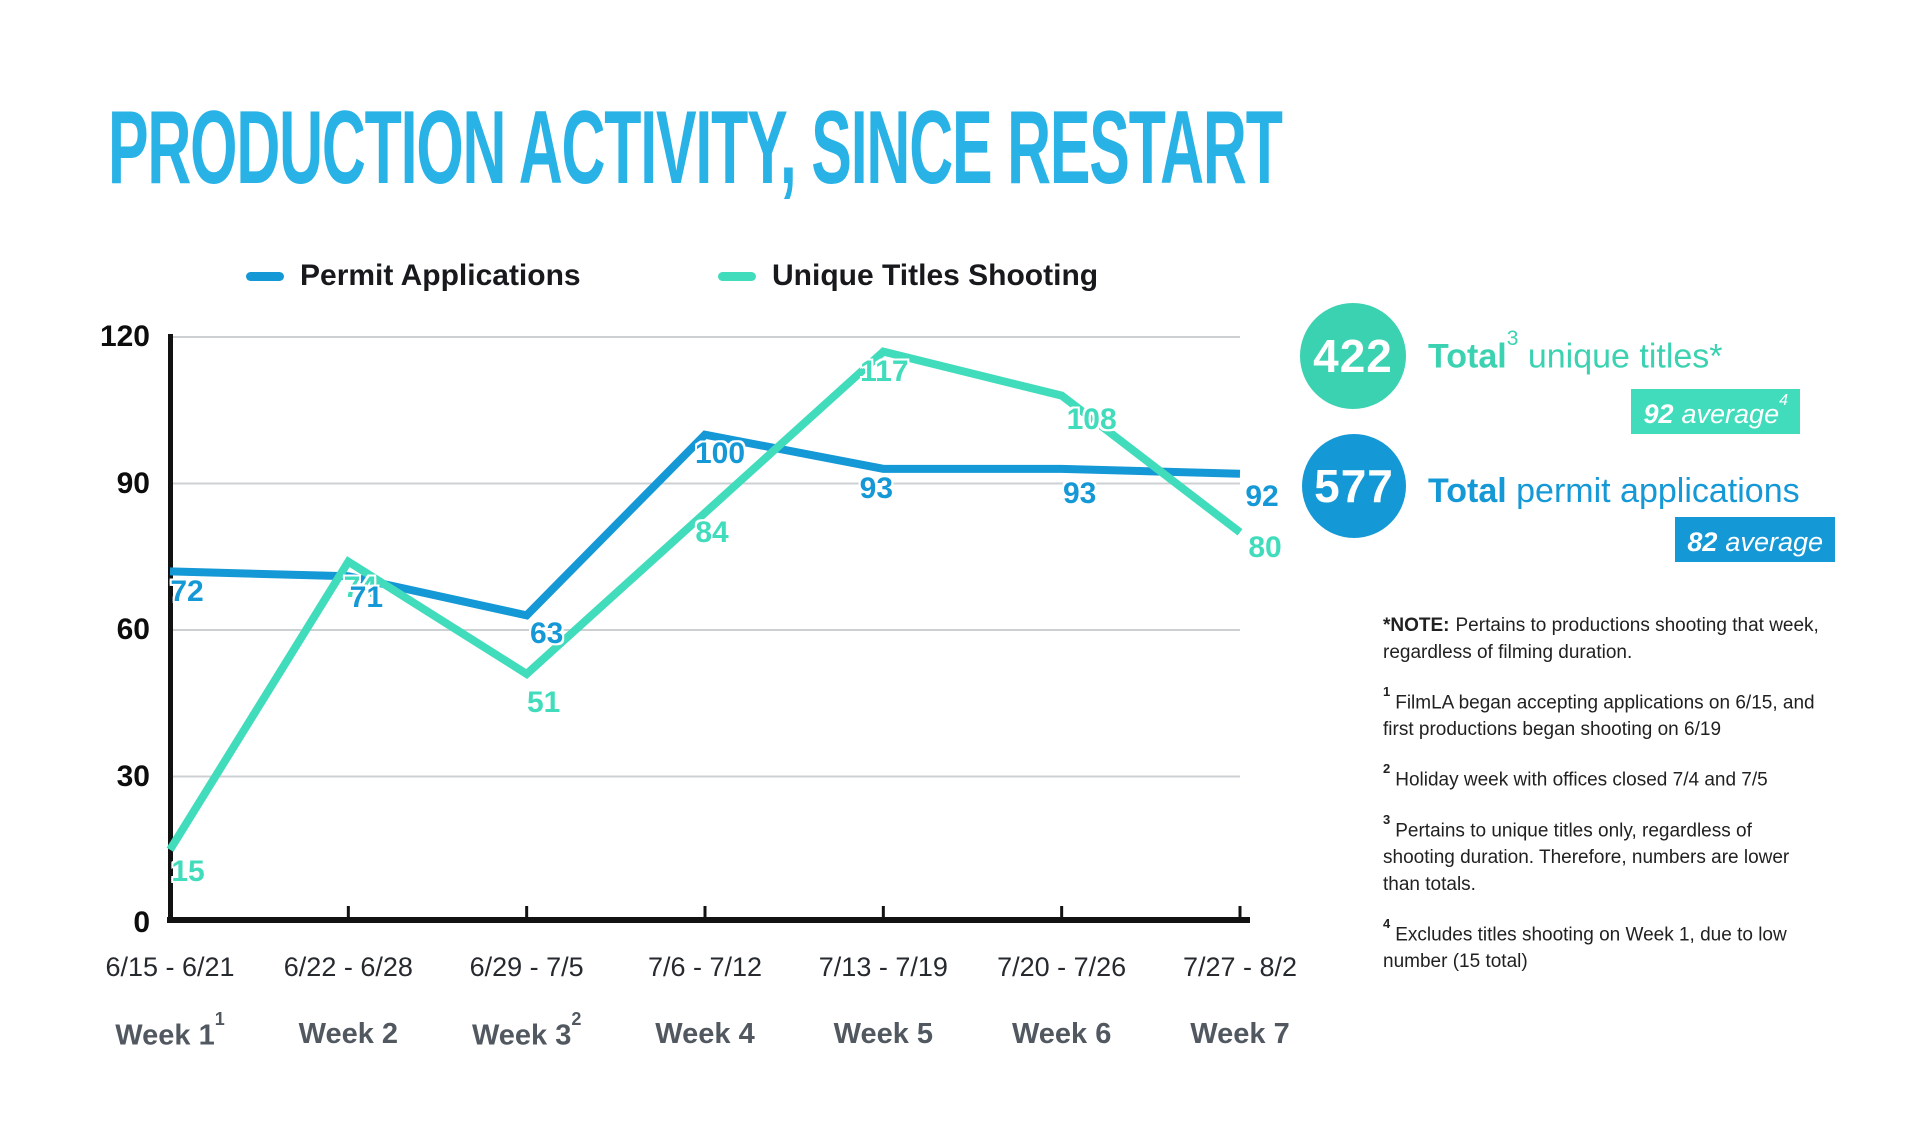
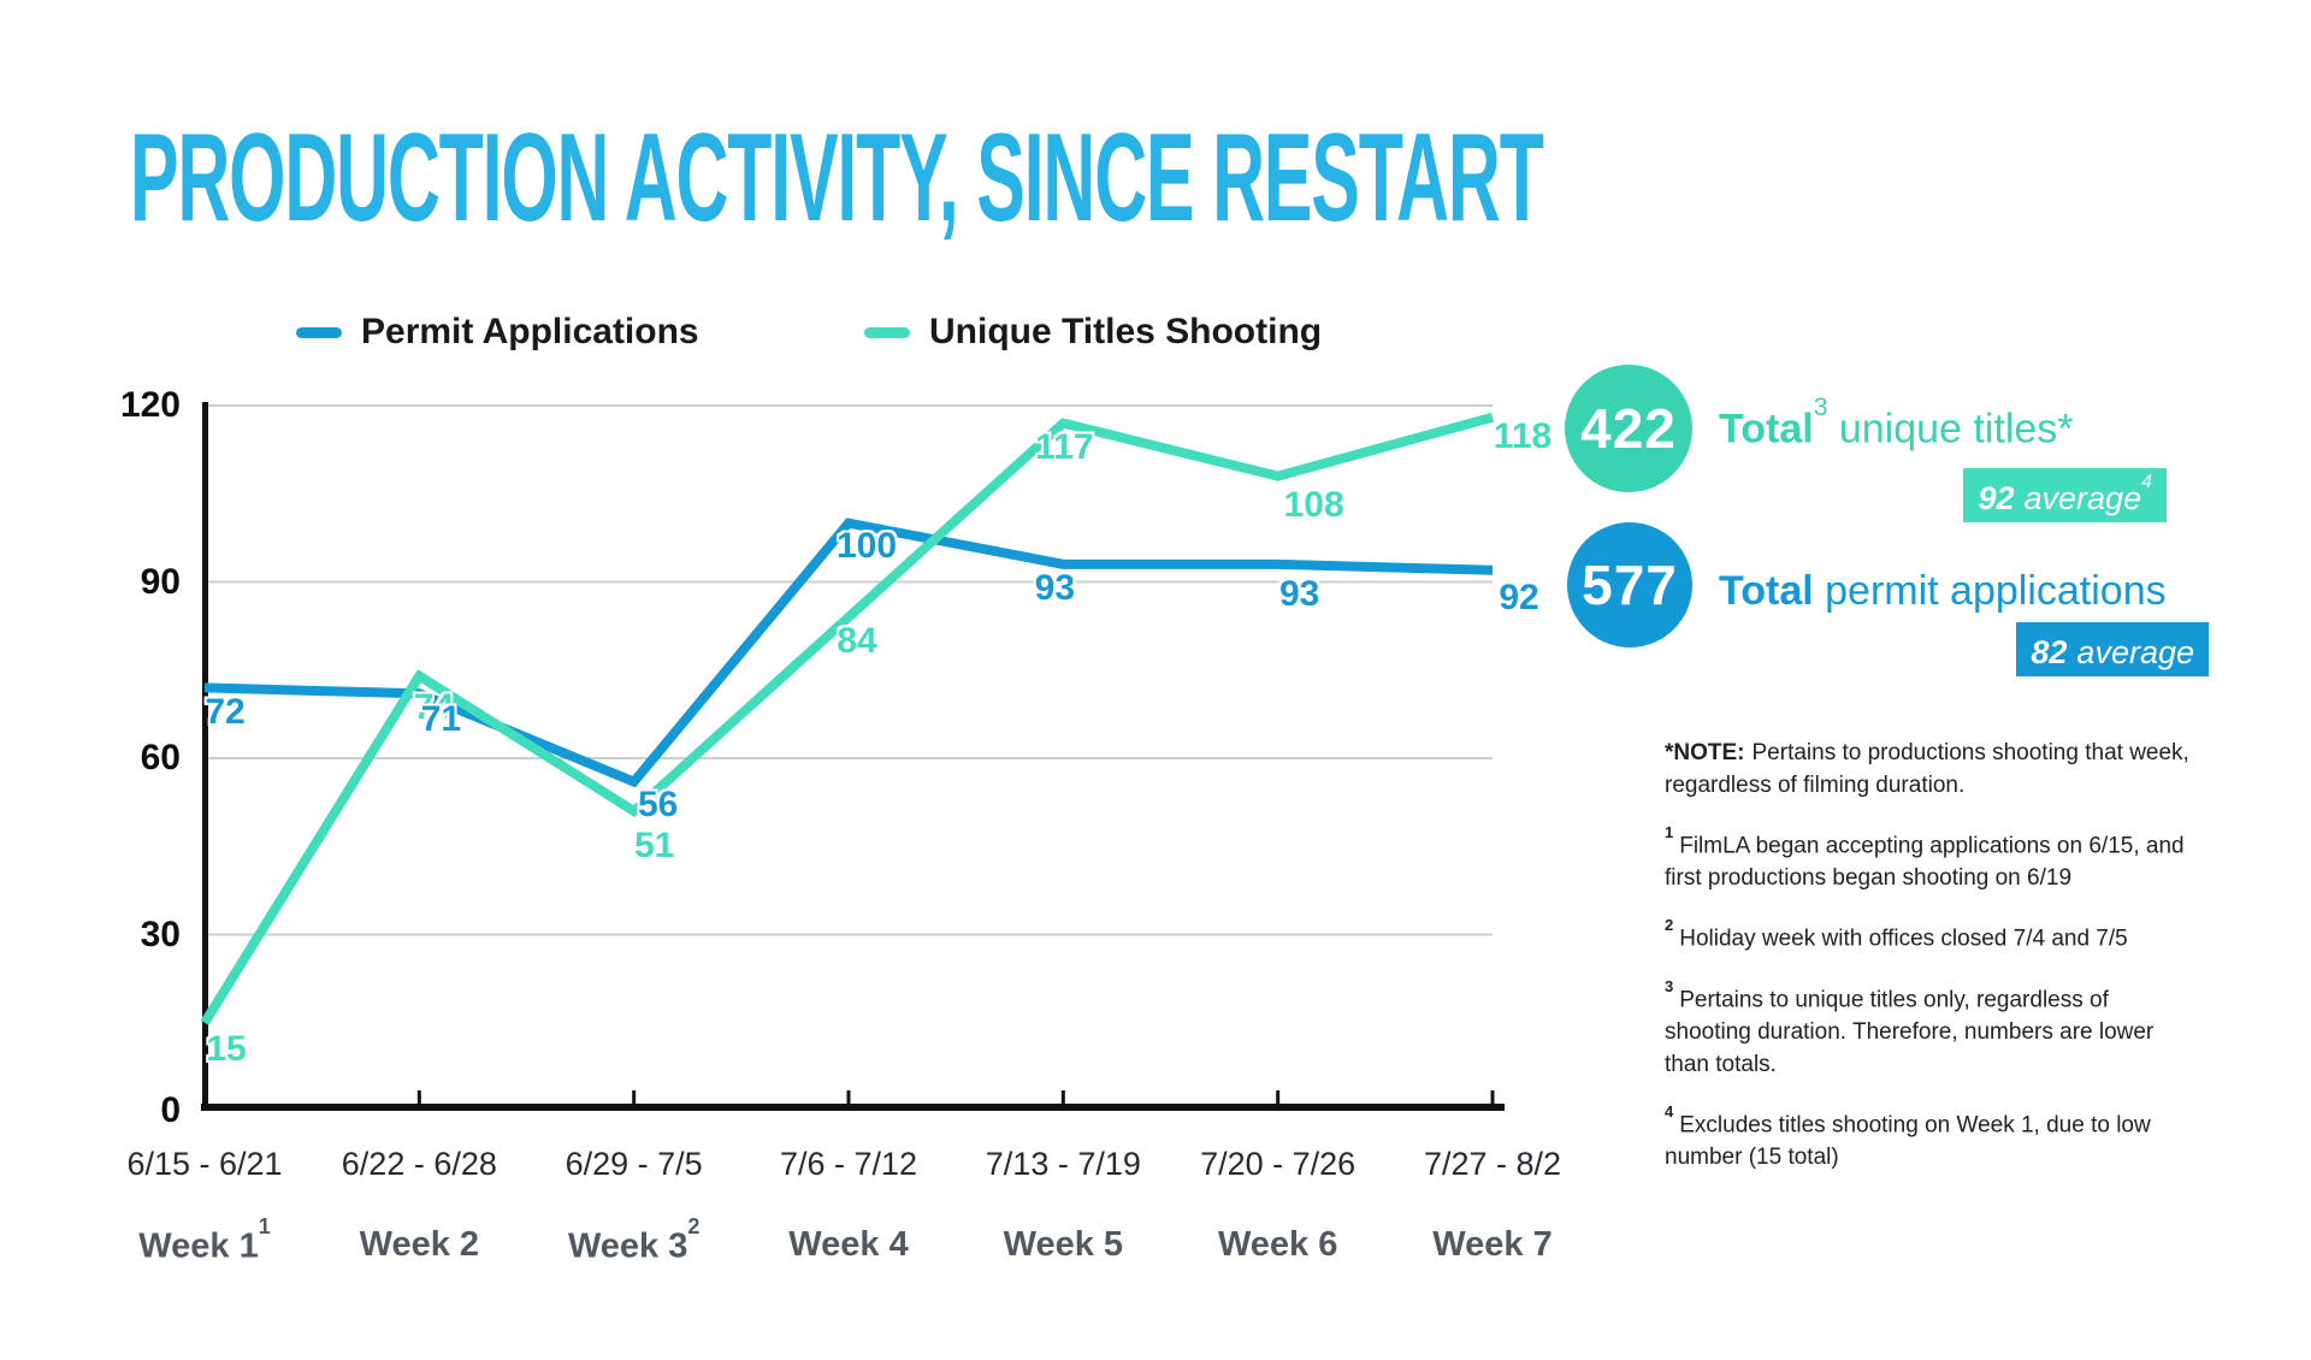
Permit Applications/6/29 - 7/5: 63 -> 56
Unique Titles Shooting/7/27 - 8/2: 80 -> 118
